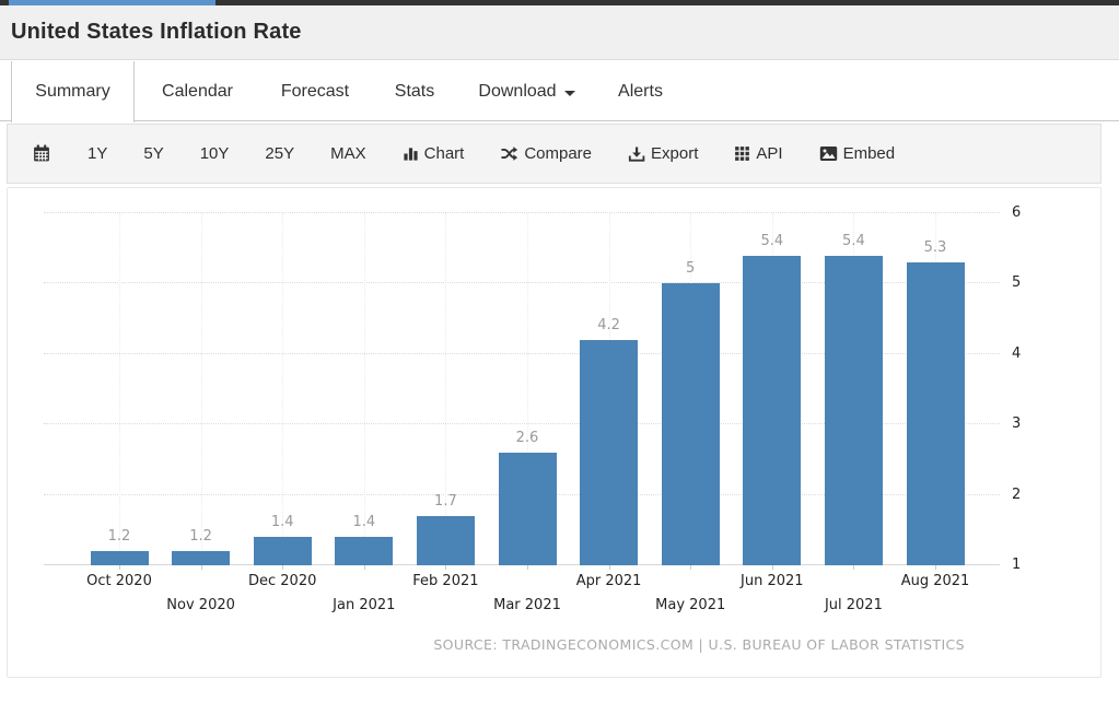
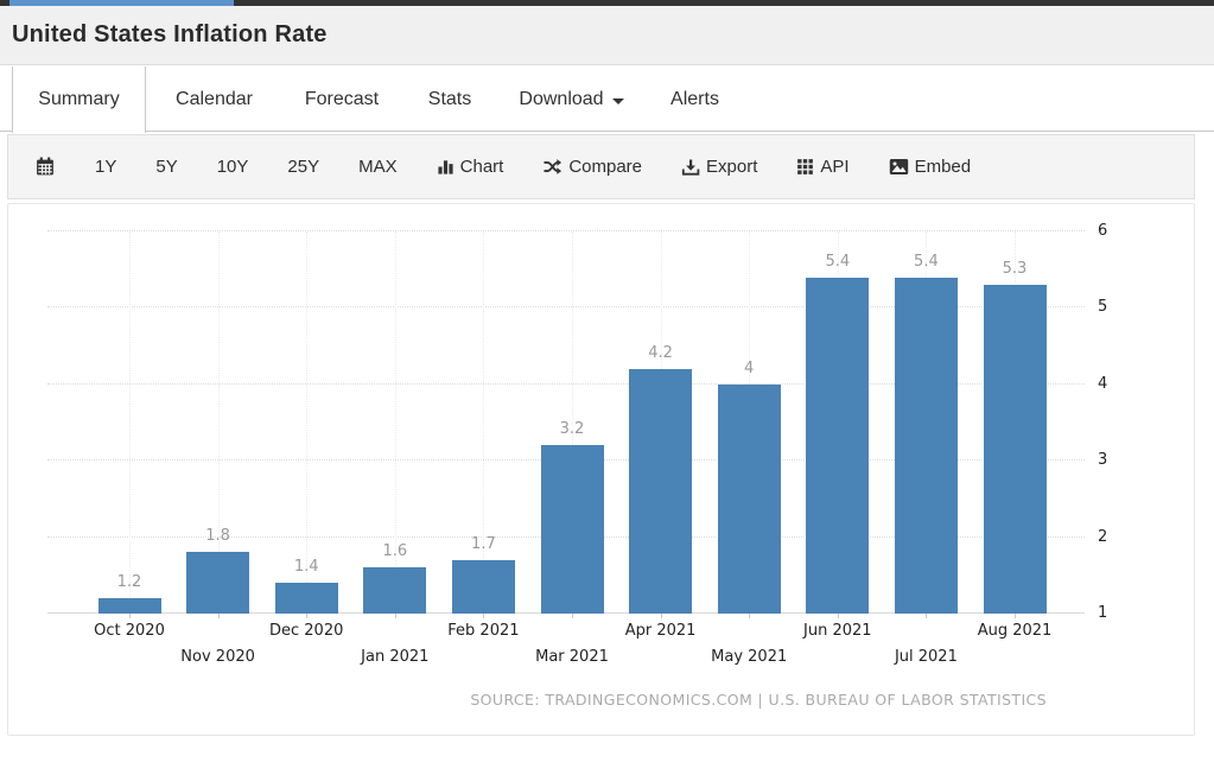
Nov 2020: 1.2 -> 1.8
Jan 2021: 1.4 -> 1.6
Mar 2021: 2.6 -> 3.2
May 2021: 5 -> 4
